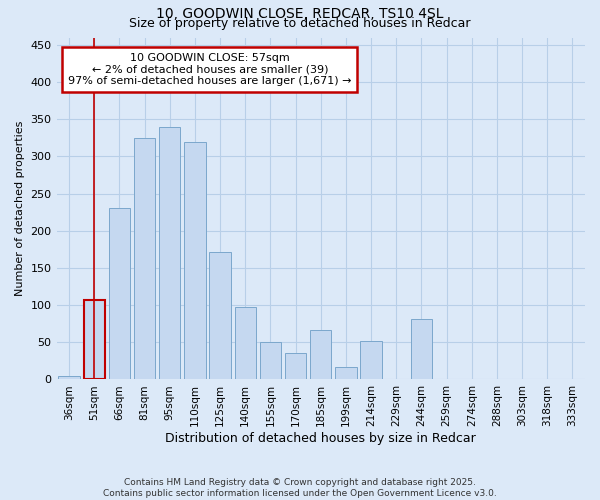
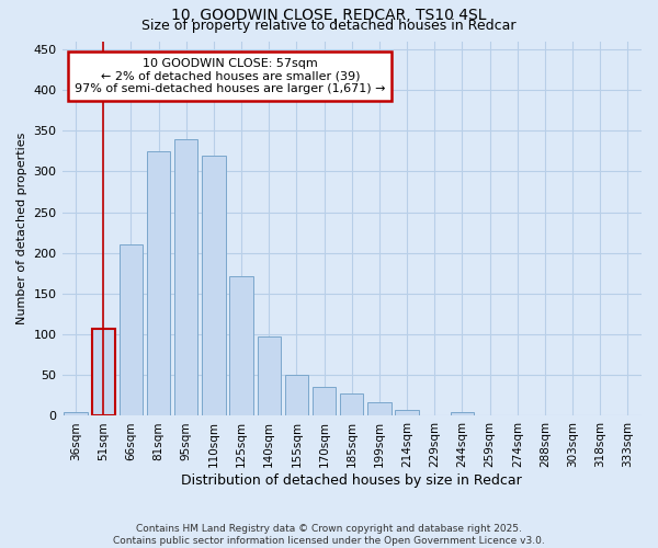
66sqm: 230 -> 211
185sqm: 66 -> 28
214sqm: 52 -> 8
244sqm: 82 -> 5
